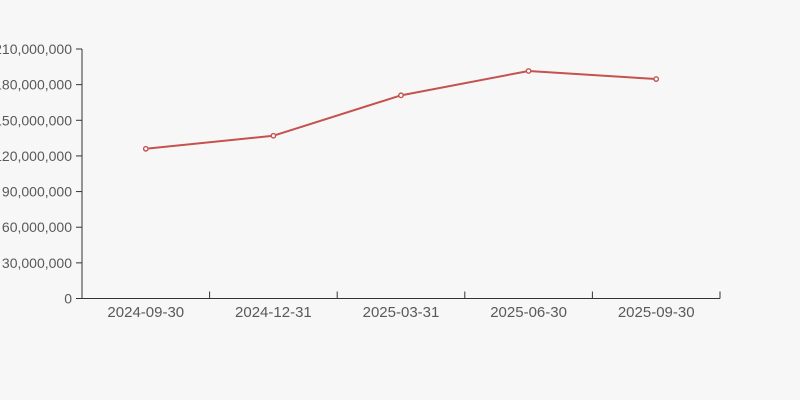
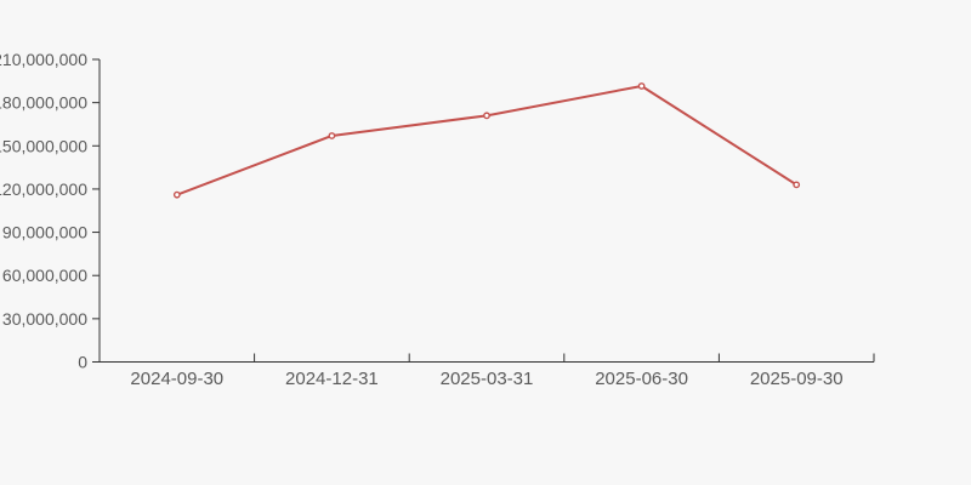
2024-09-30: 126000000 -> 116000000
2024-12-31: 137000000 -> 157000000
2025-09-30: 185000000 -> 123000000
